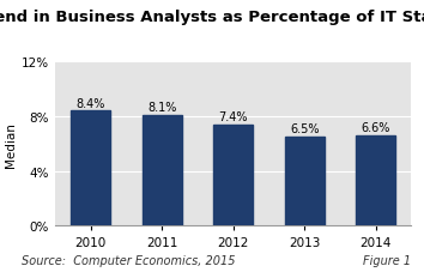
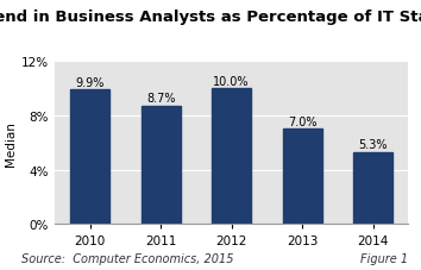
2010: 8.4% -> 9.9%
2011: 8.1% -> 8.7%
2012: 7.4% -> 10.0%
2013: 6.5% -> 7.0%
2014: 6.6% -> 5.3%
